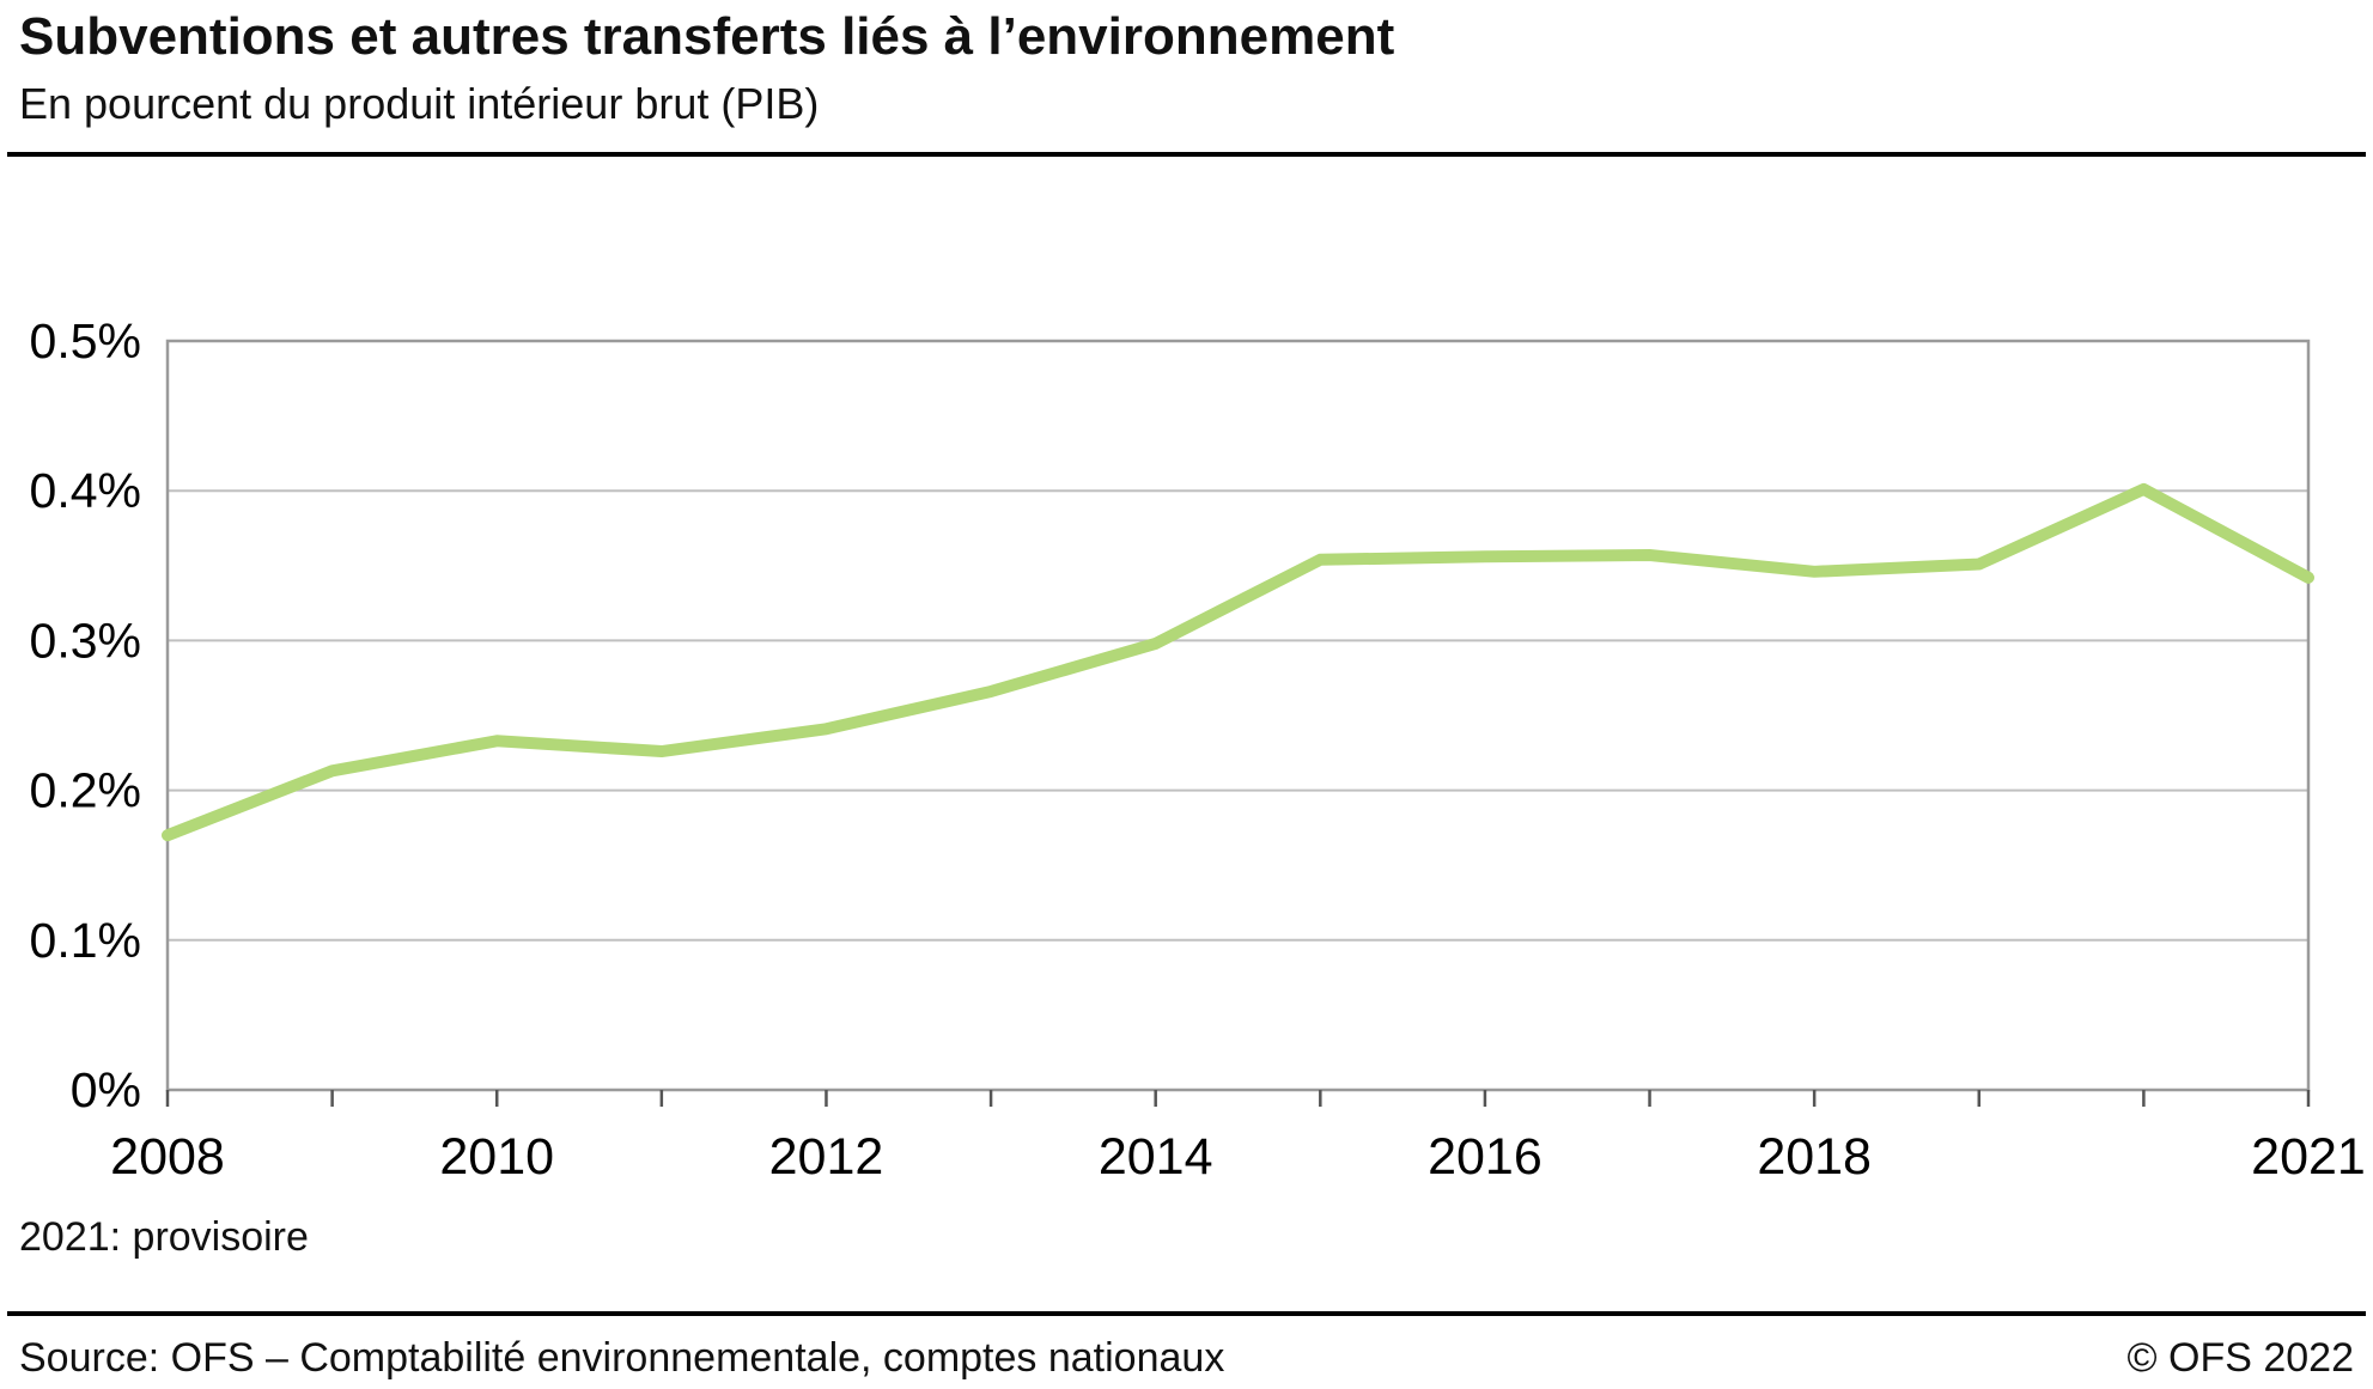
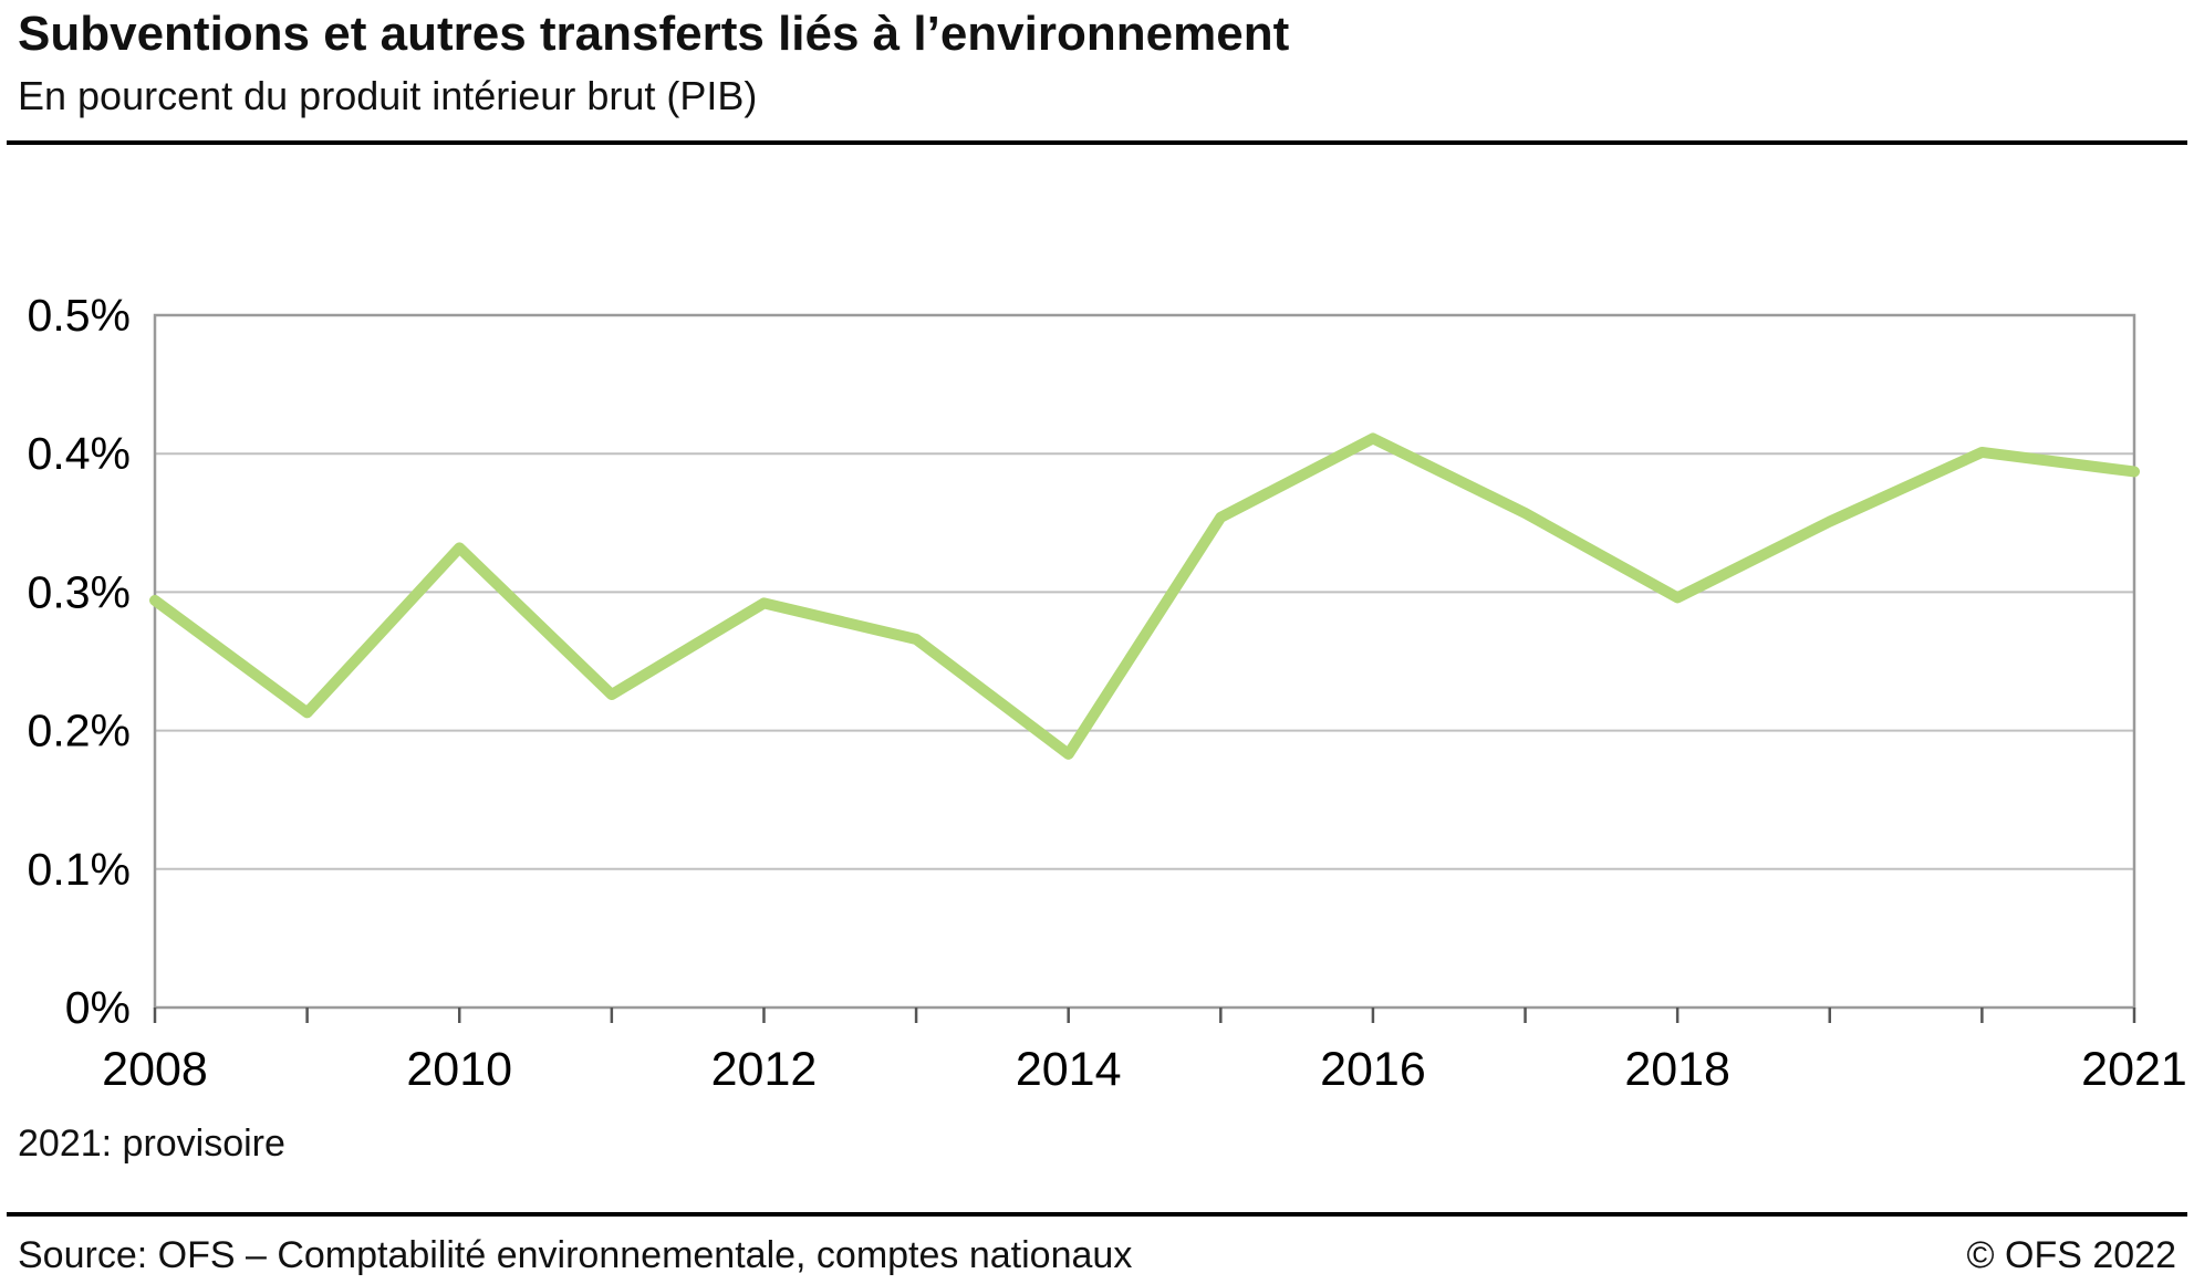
2008: 0.170% -> 0.294%
2010: 0.233% -> 0.332%
2012: 0.241% -> 0.292%
2014: 0.298% -> 0.183%
2016: 0.356% -> 0.411%
2018: 0.346% -> 0.296%
2021: 0.342% -> 0.387%
